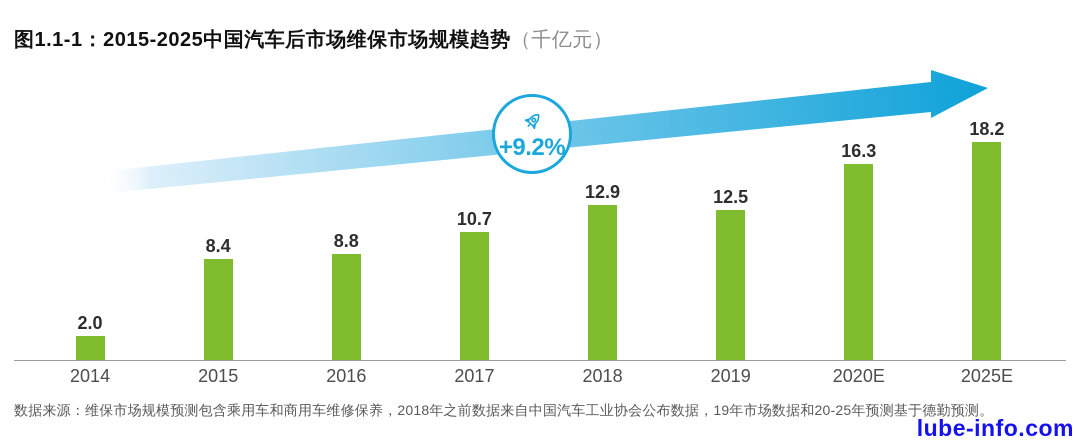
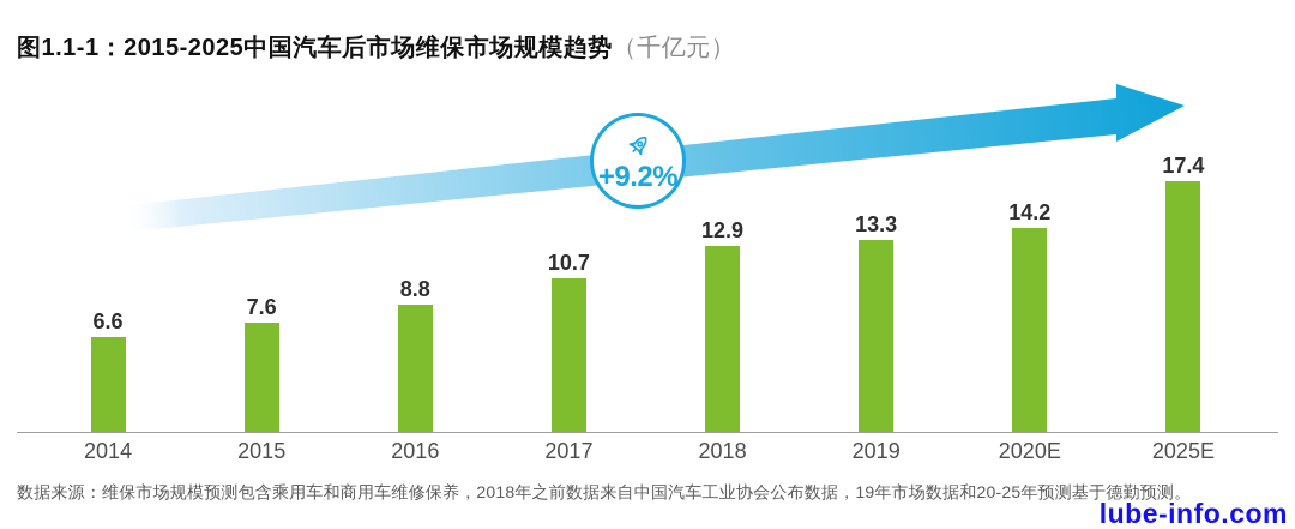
2014: 2.0 -> 6.6
2015: 8.4 -> 7.6
2019: 12.5 -> 13.3
2020E: 16.3 -> 14.2
2025E: 18.2 -> 17.4
